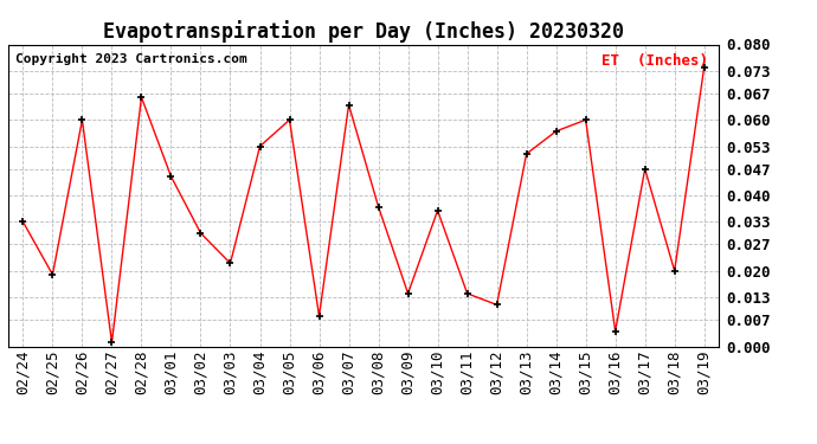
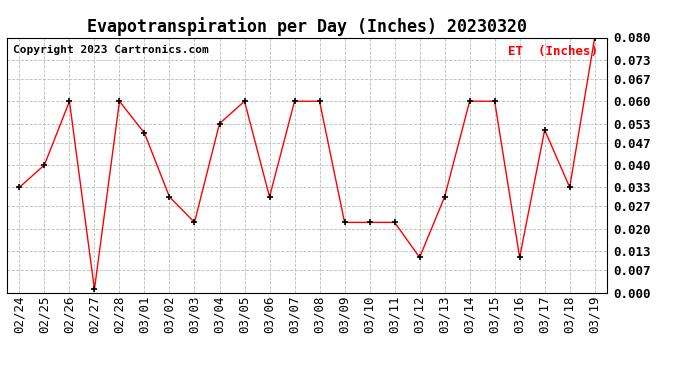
02/25: 0.019 -> 0.040
02/28: 0.066 -> 0.060
03/01: 0.045 -> 0.050
03/06: 0.008 -> 0.030
03/07: 0.064 -> 0.060
03/08: 0.037 -> 0.060
03/09: 0.014 -> 0.022
03/10: 0.036 -> 0.022
03/11: 0.014 -> 0.022
03/13: 0.051 -> 0.030
03/14: 0.057 -> 0.060
03/16: 0.004 -> 0.011
03/17: 0.047 -> 0.051
03/18: 0.020 -> 0.033
03/19: 0.074 -> 0.080
